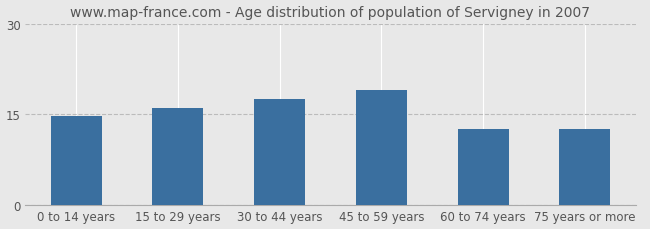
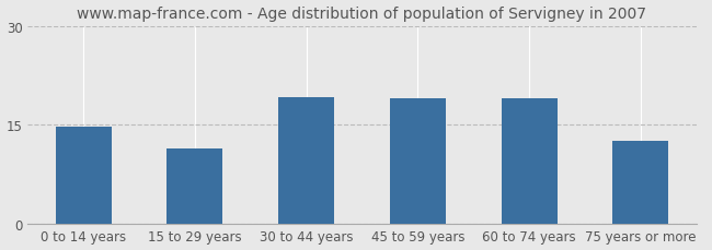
15 to 29 years: 16.1 -> 11.4
30 to 44 years: 17.5 -> 19.2
60 to 74 years: 12.5 -> 19.0
